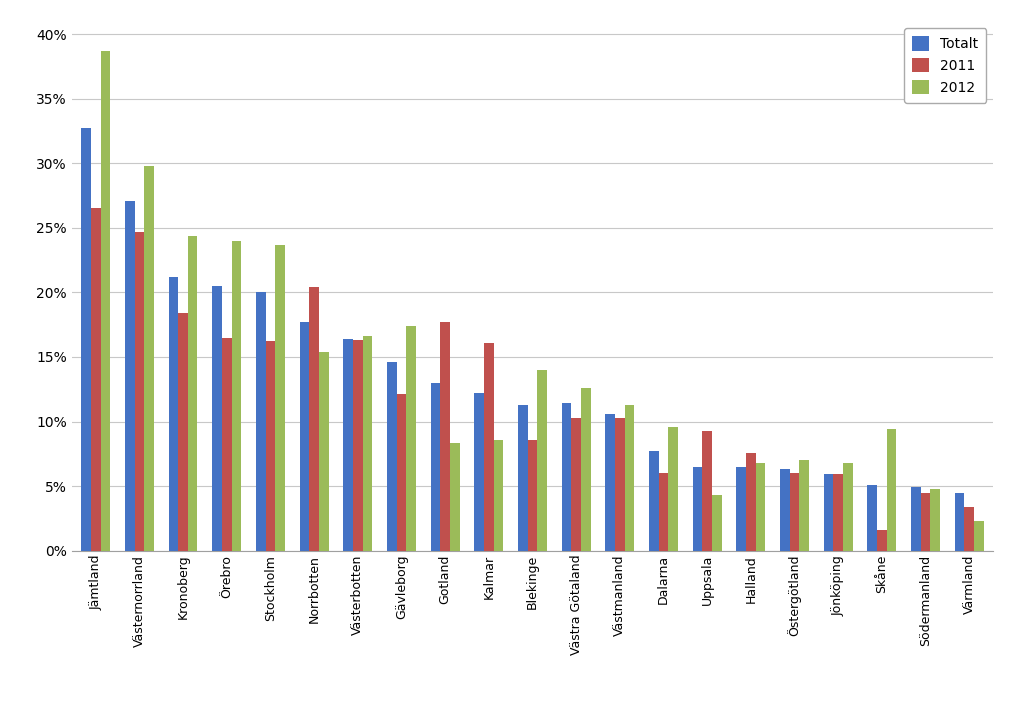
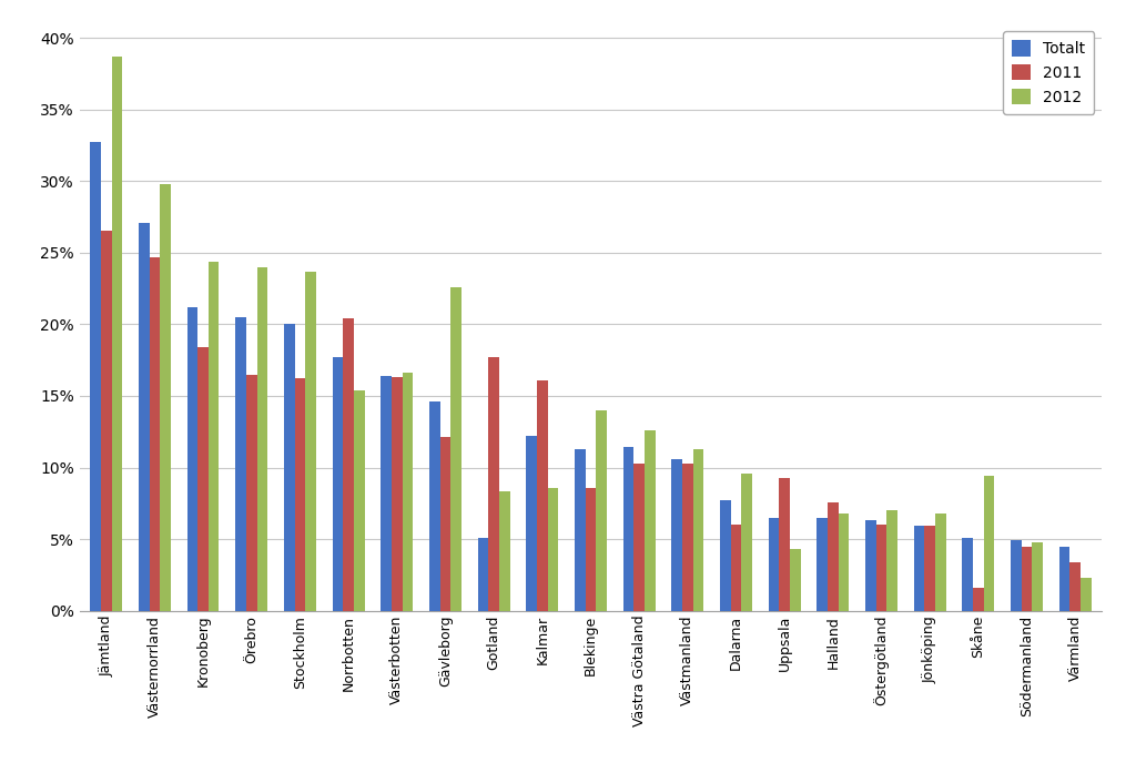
2012/Gävleborg: 17.4% -> 22.6%
Totalt/Gotland: 13.0% -> 5.1%
